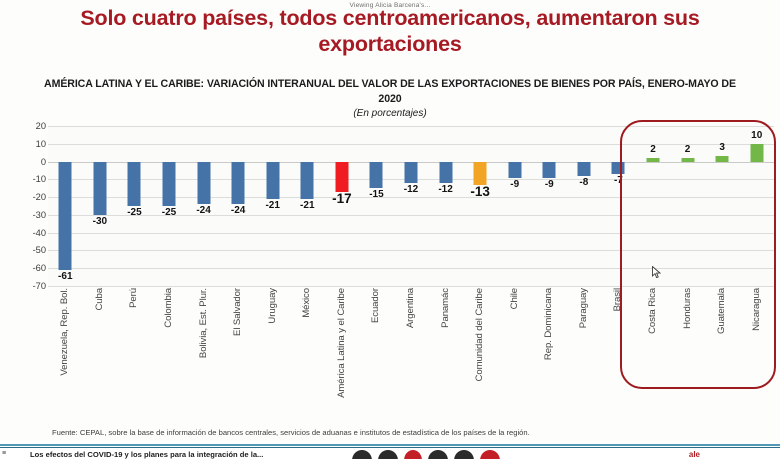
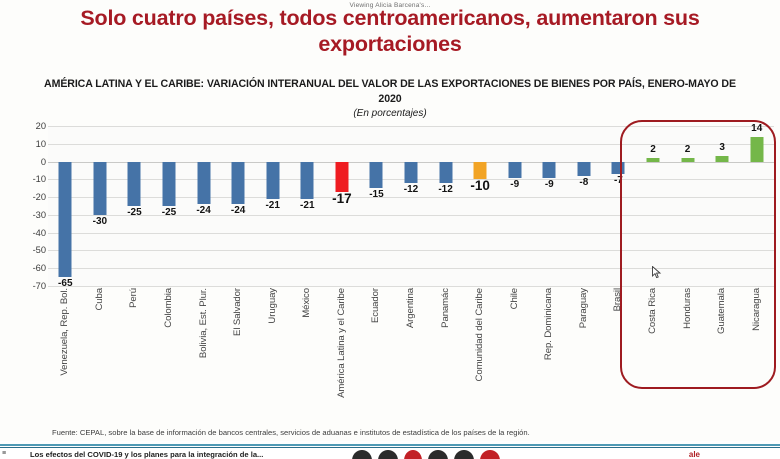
Venezuela, Rep. Bol.: -61 -> -65
Comunidad del Caribe: -13 -> -10
Nicaragua: 10 -> 14
